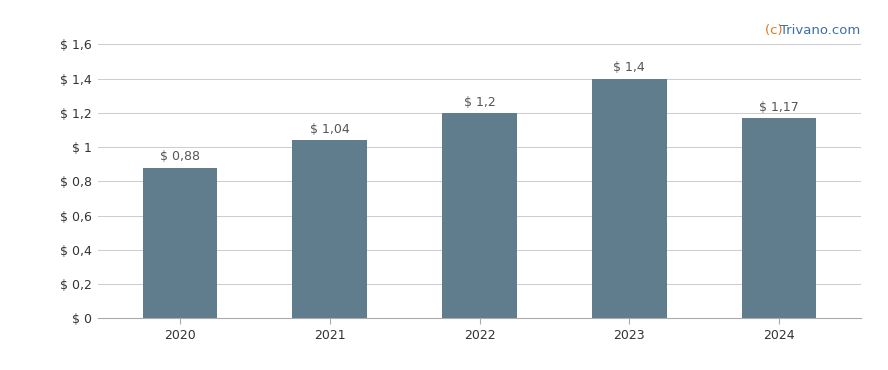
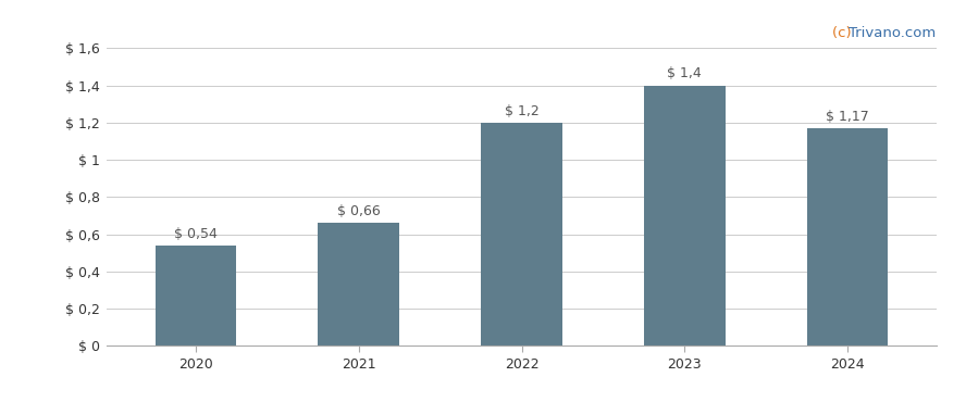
2020: 0,88 -> 0,54
2021: 1,04 -> 0,66
